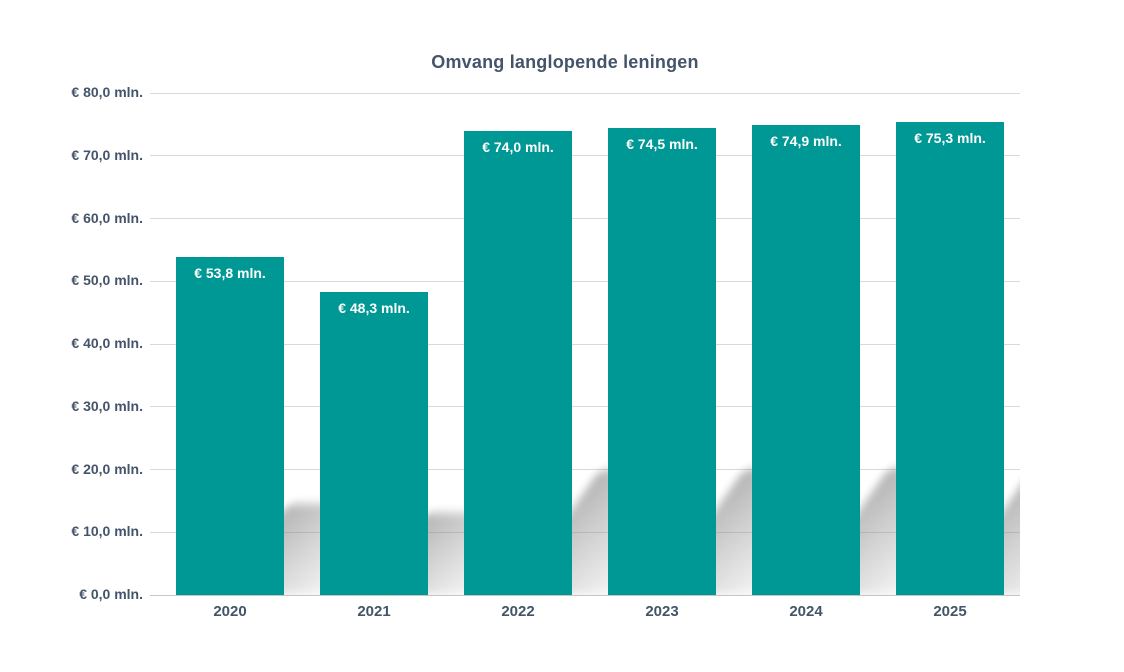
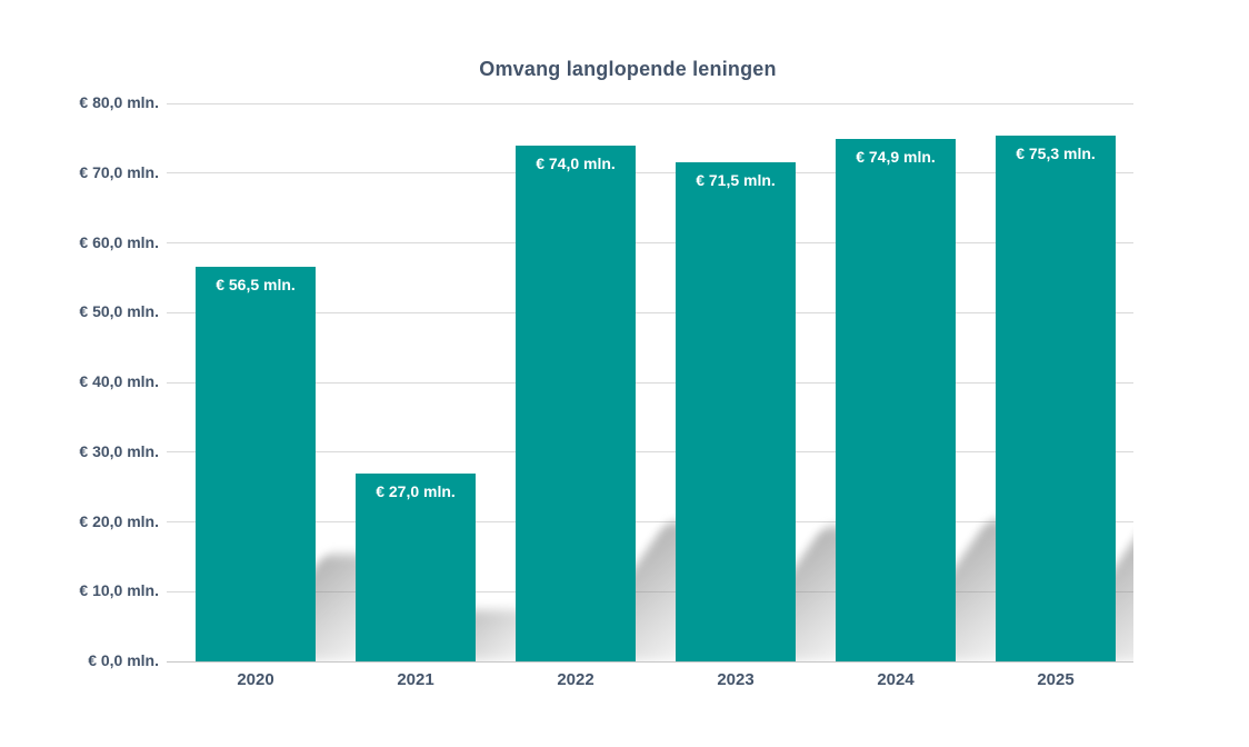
2020: 53,8 -> 56,5
2021: 48,3 -> 27,0
2023: 74,5 -> 71,5
